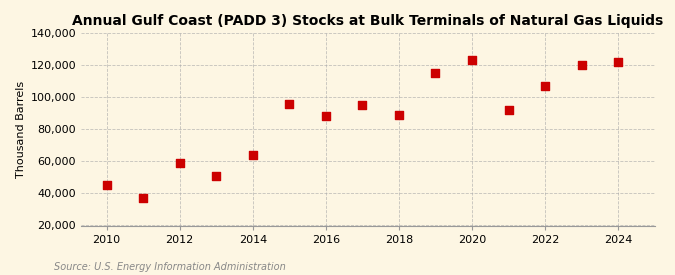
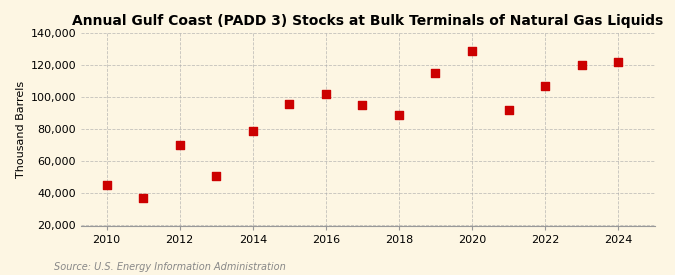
2012: 59,000 -> 70,000
2014: 64,000 -> 79,000
2016: 88,000 -> 102,000
2020: 123,000 -> 129,000
